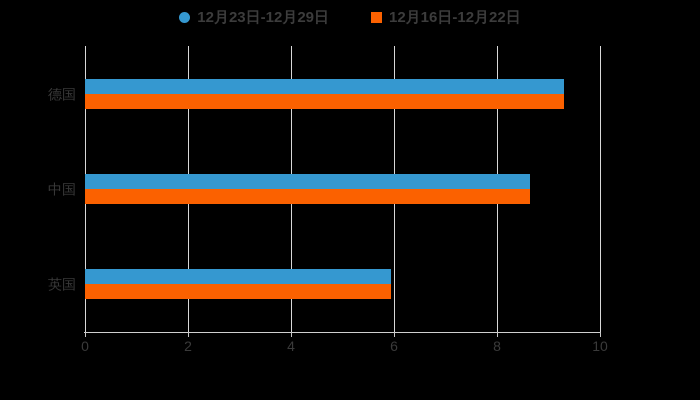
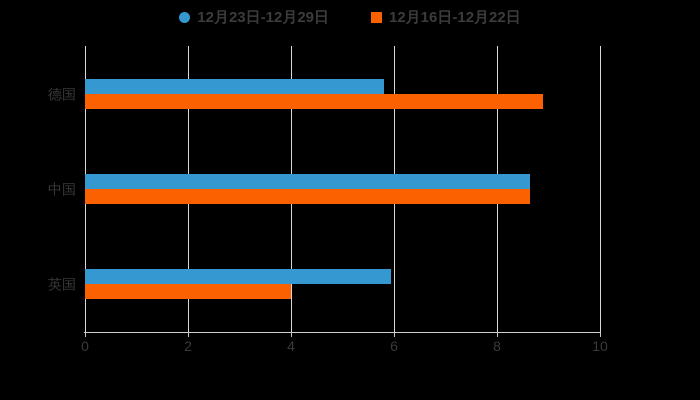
12月23日-12月29日/德国: 9.3 -> 5.8
12月16日-12月22日/德国: 9.3 -> 8.9
12月16日-12月22日/英国: 6.0 -> 4.0
